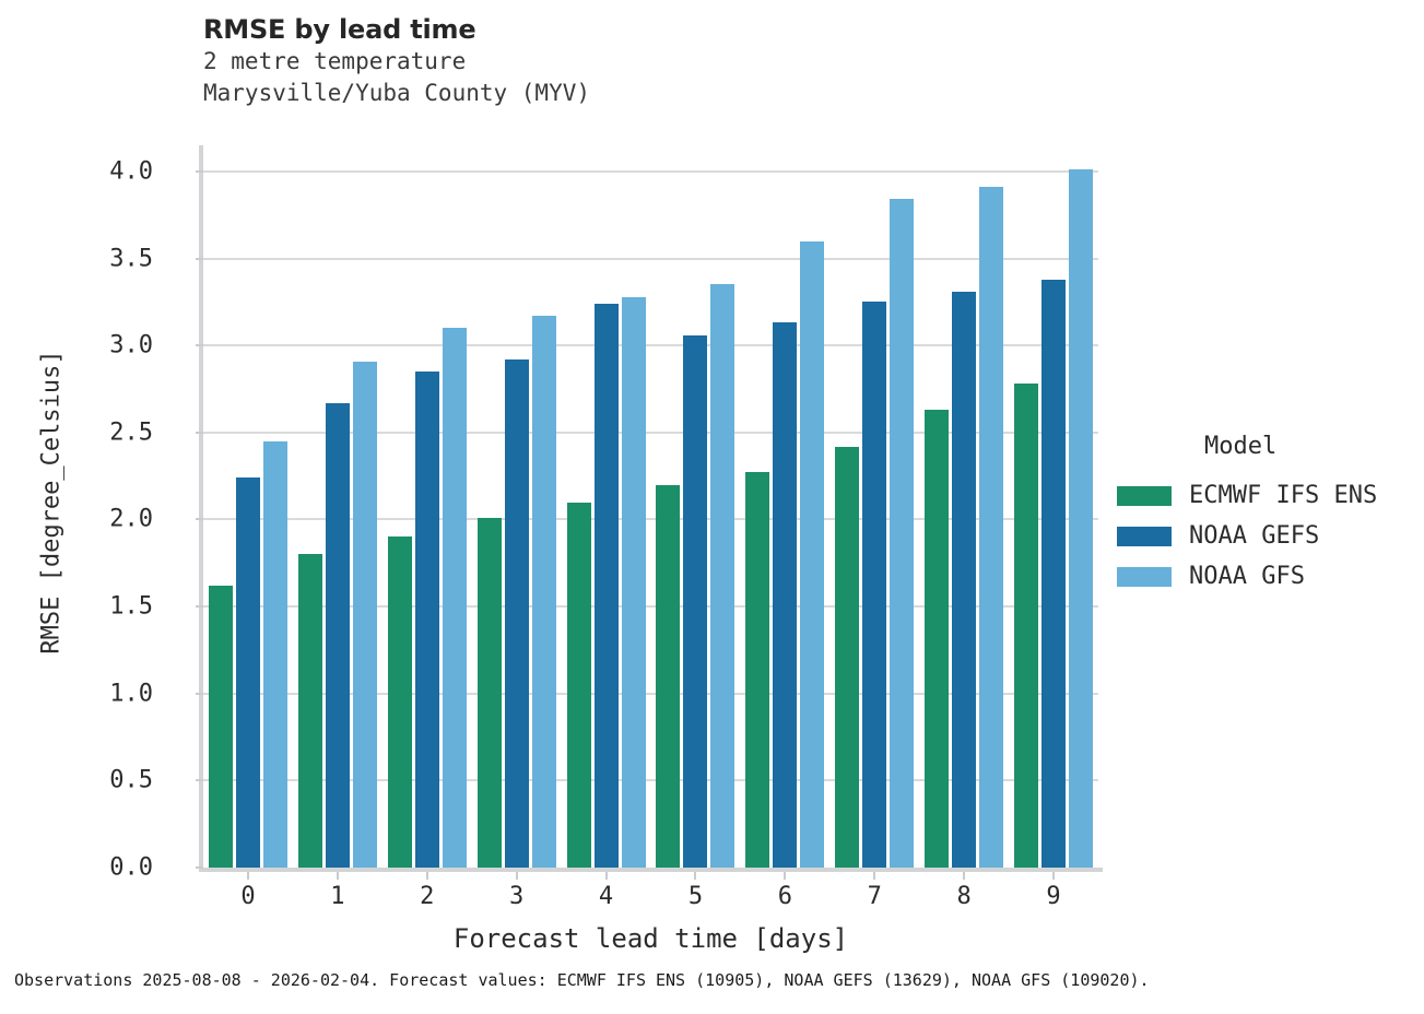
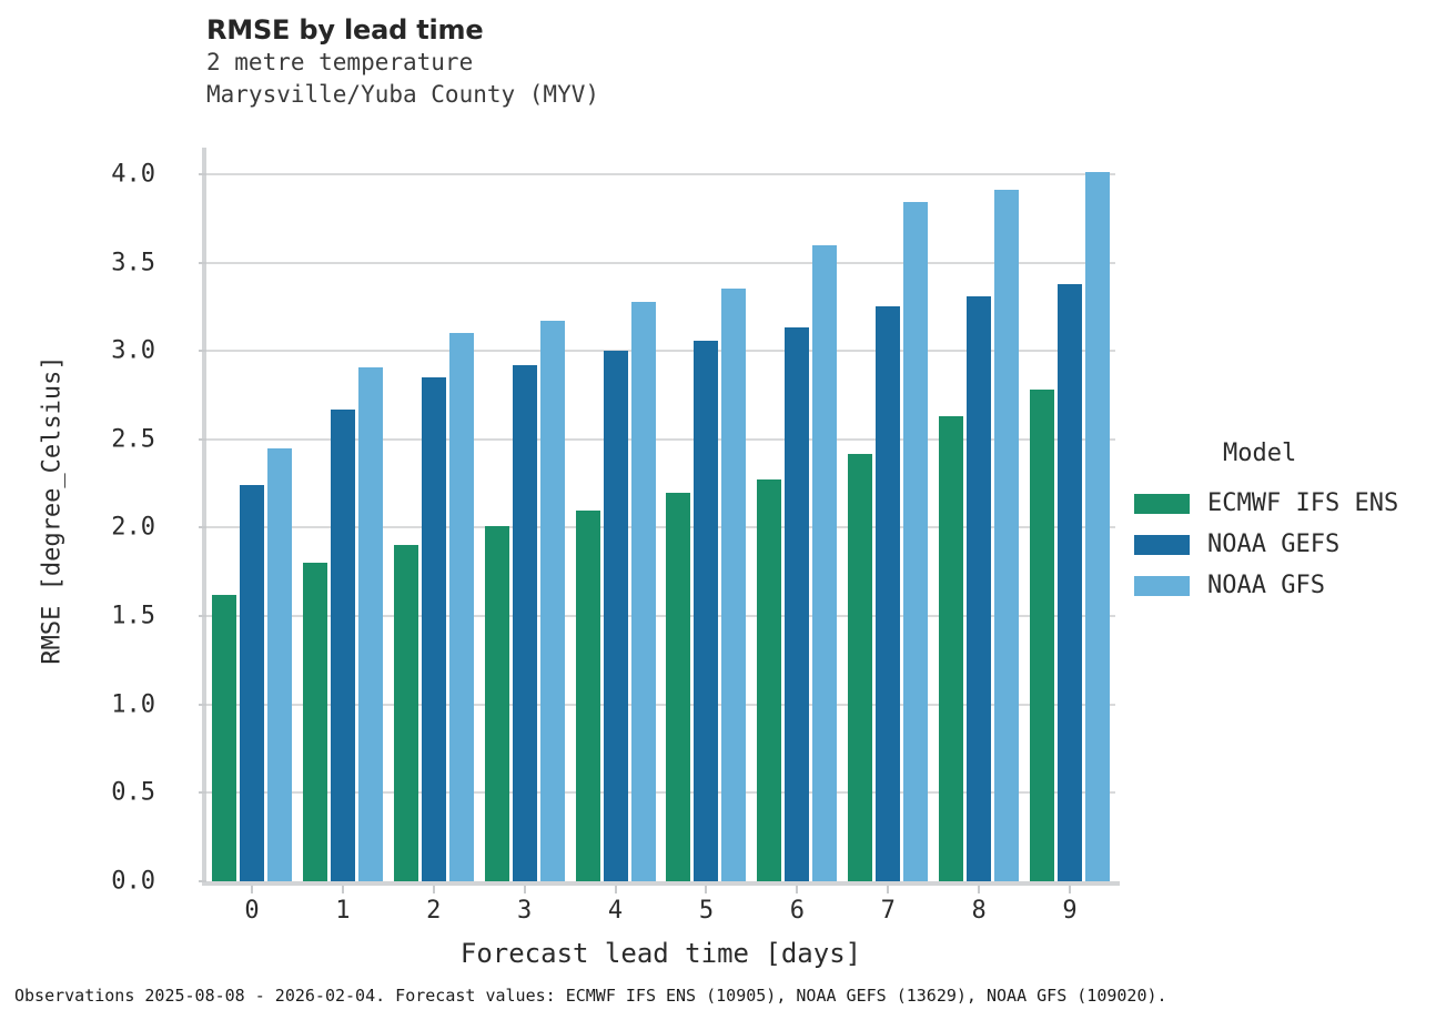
NOAA GEFS/4: 3.24 -> 3.00
